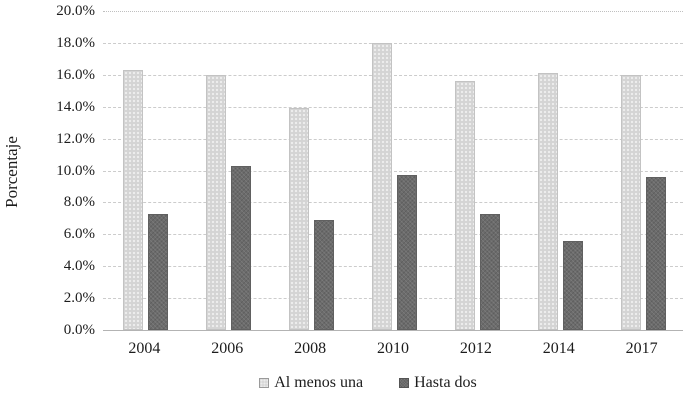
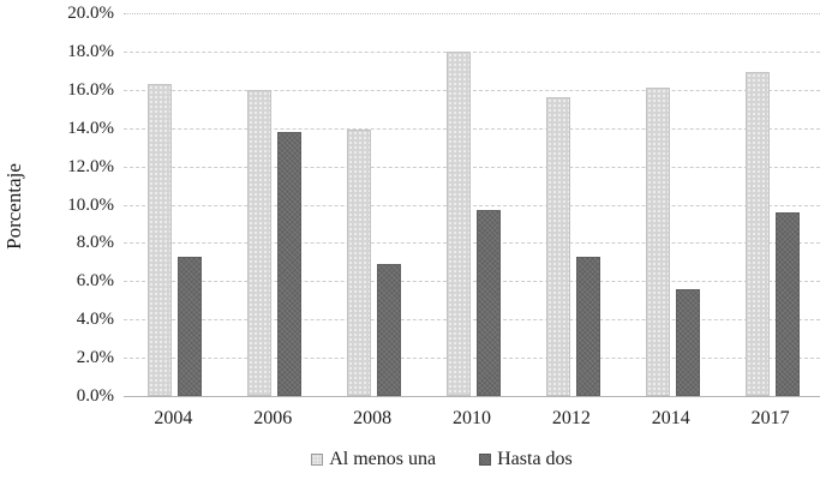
Hasta dos/2006: 10.3% -> 13.8%
Al menos una/2017: 16.0% -> 16.9%
